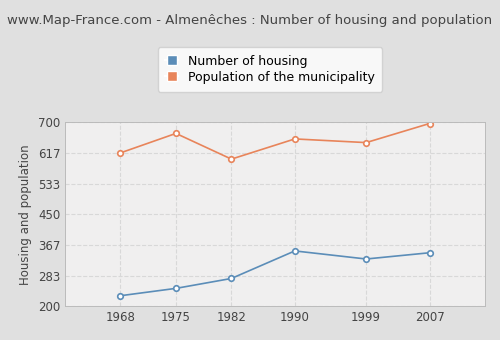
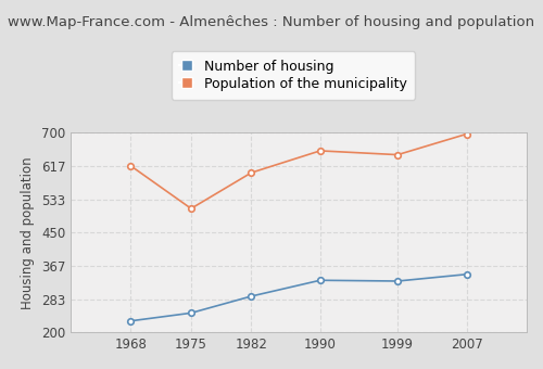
Population of the municipality/1975: 670 -> 510
Number of housing/1982: 275 -> 290
Number of housing/1990: 350 -> 330
